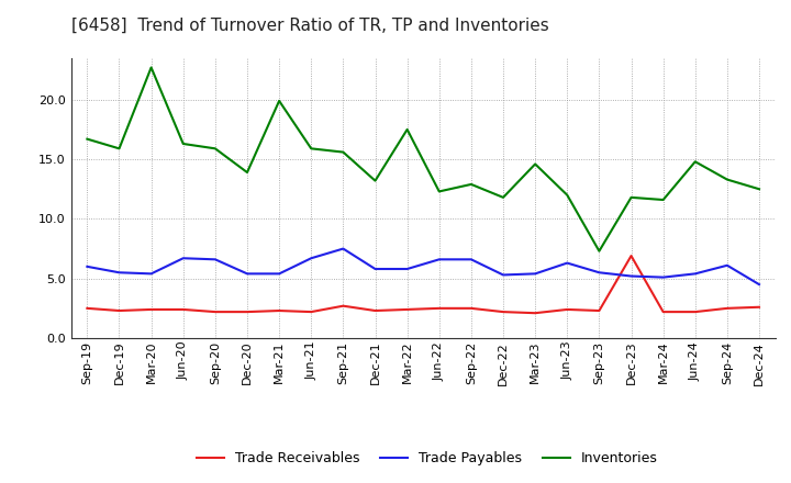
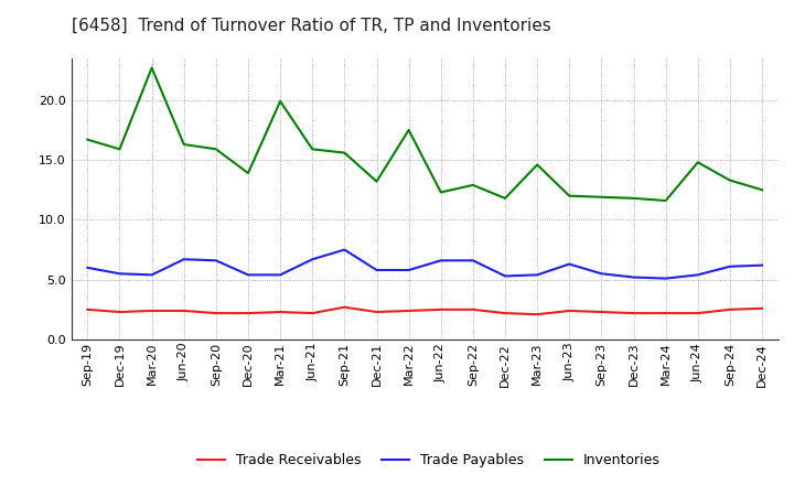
Inventories/Sep-23: 7.3 -> 11.9
Trade Receivables/Dec-23: 6.9 -> 2.2
Trade Payables/Dec-24: 4.5 -> 6.2
